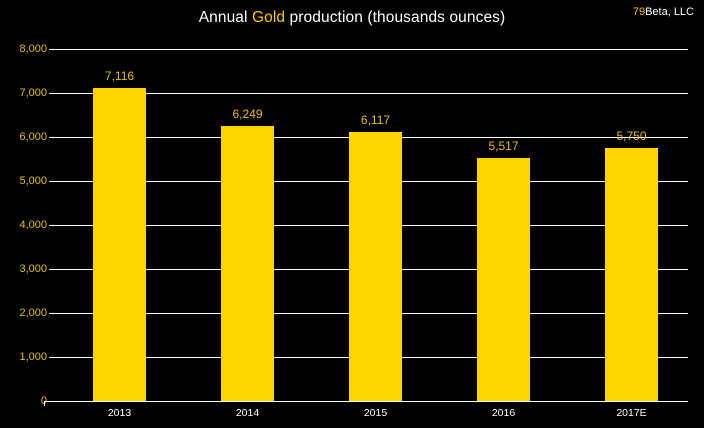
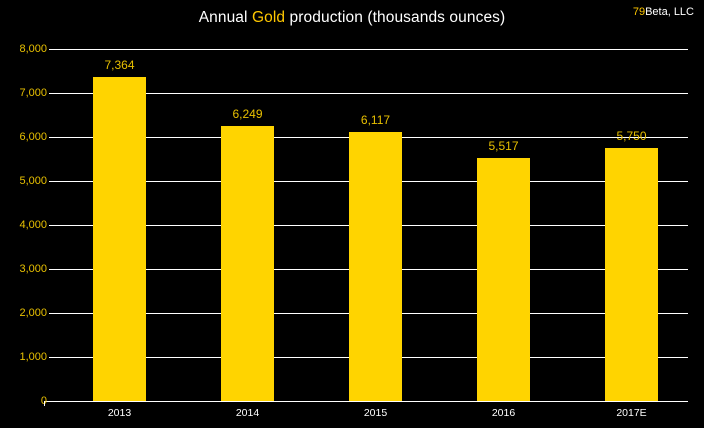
2013: 7,116 -> 7,364
